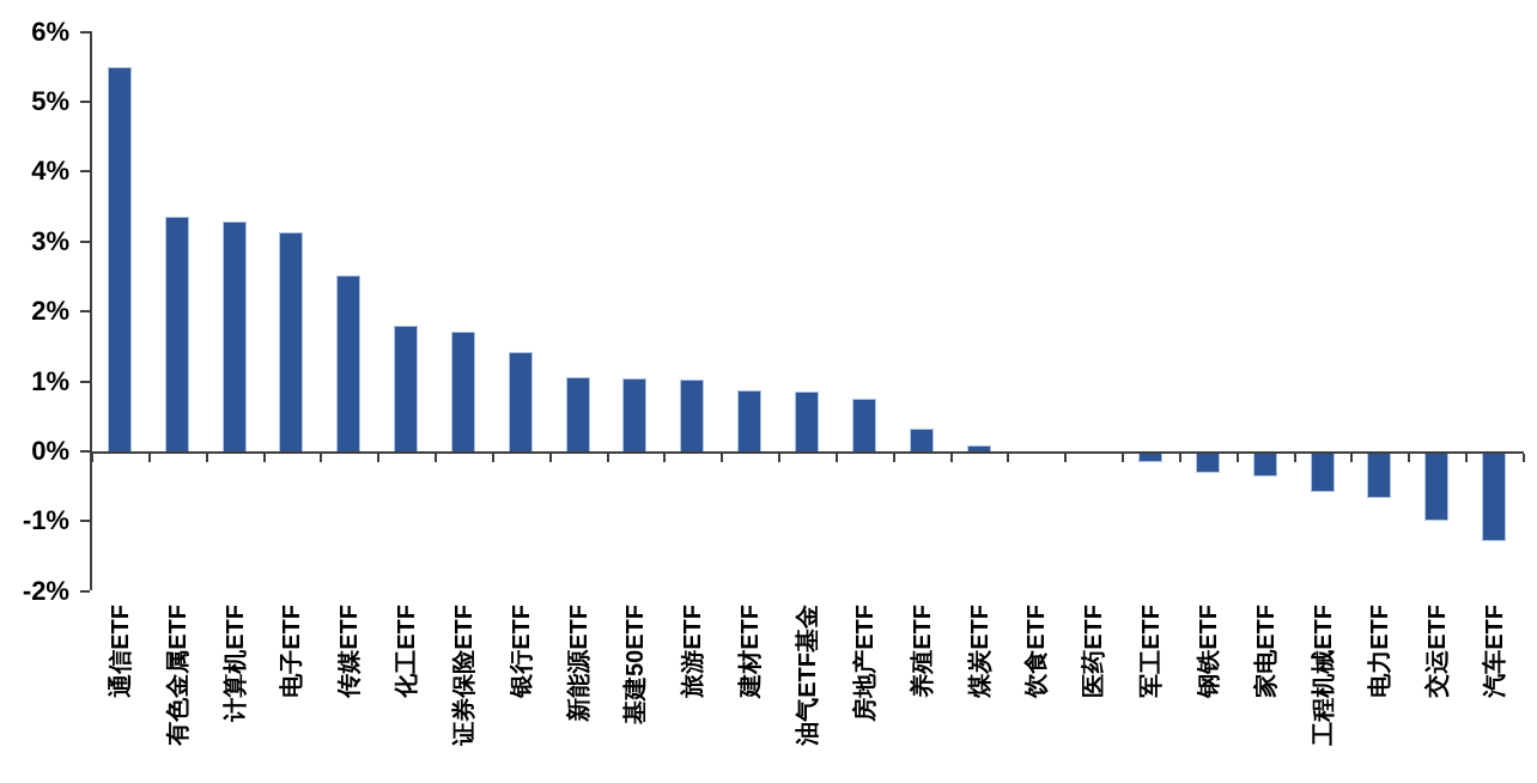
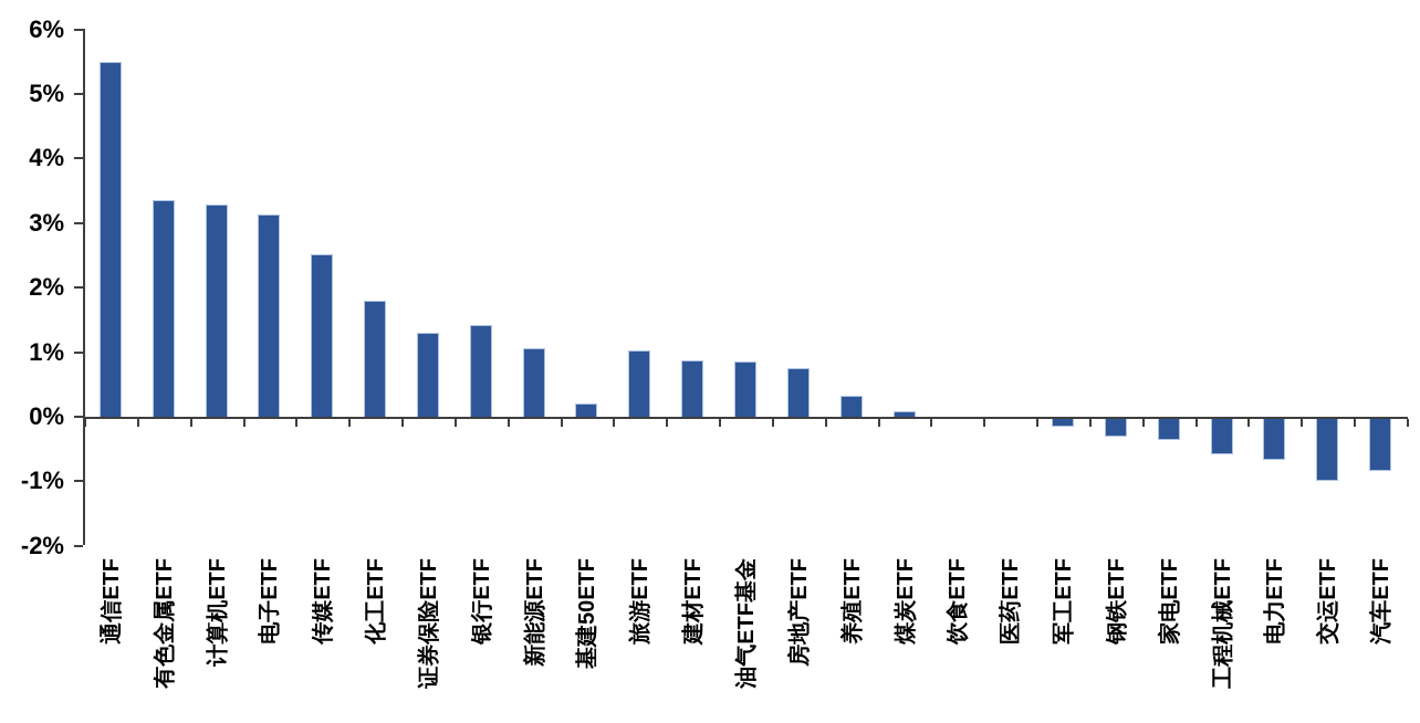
证券保险ETF: 1.7% -> 1.3%
基建50ETF: 1.1% -> 0.2%
汽车ETF: -1.2% -> -0.8%
